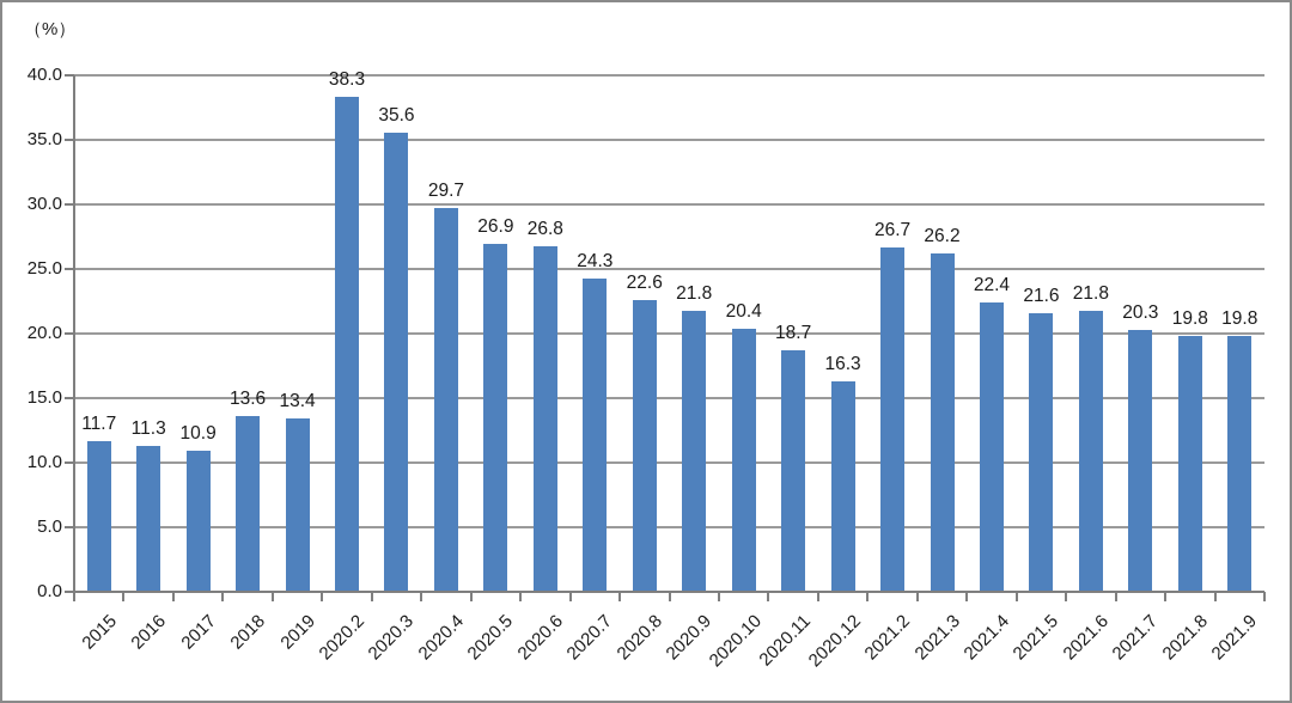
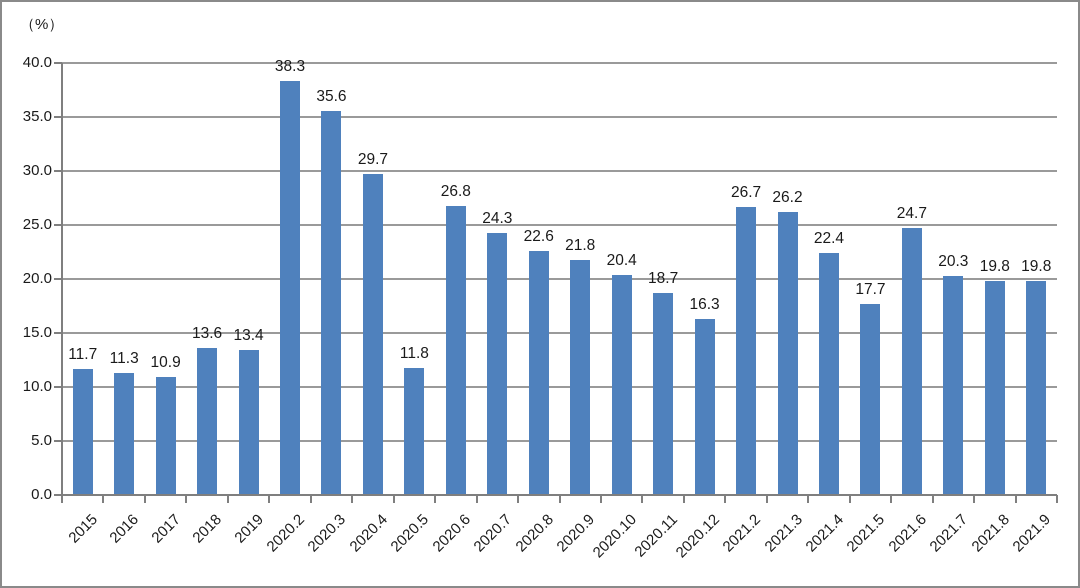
2020.5: 26.9 -> 11.8
2021.5: 21.6 -> 17.7
2021.6: 21.8 -> 24.7
